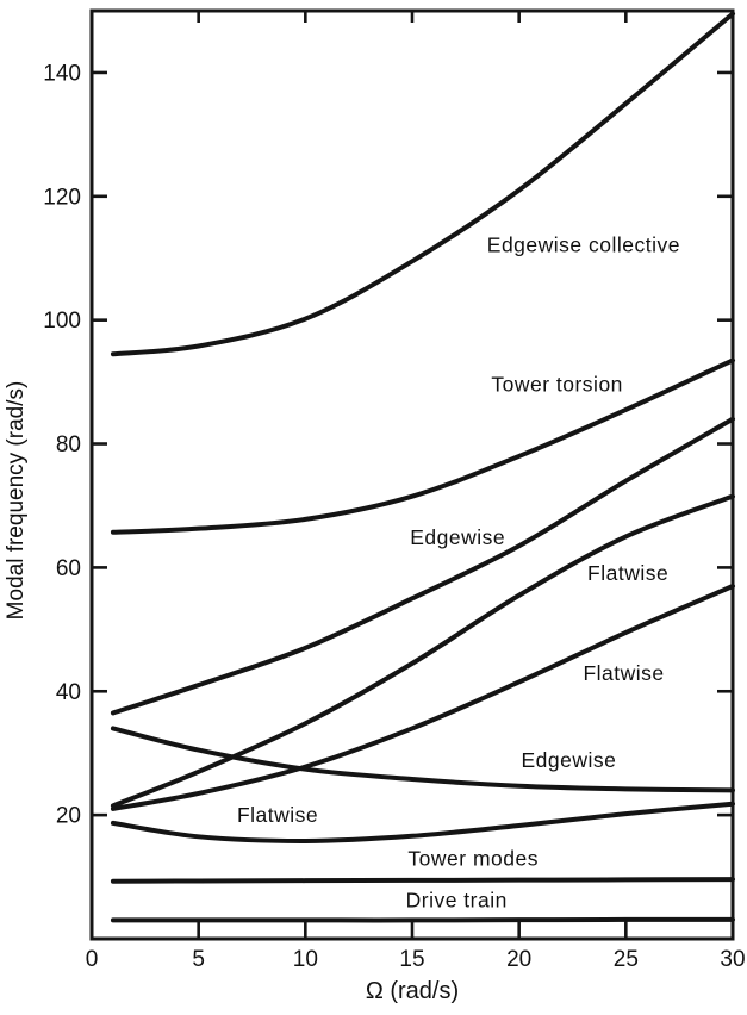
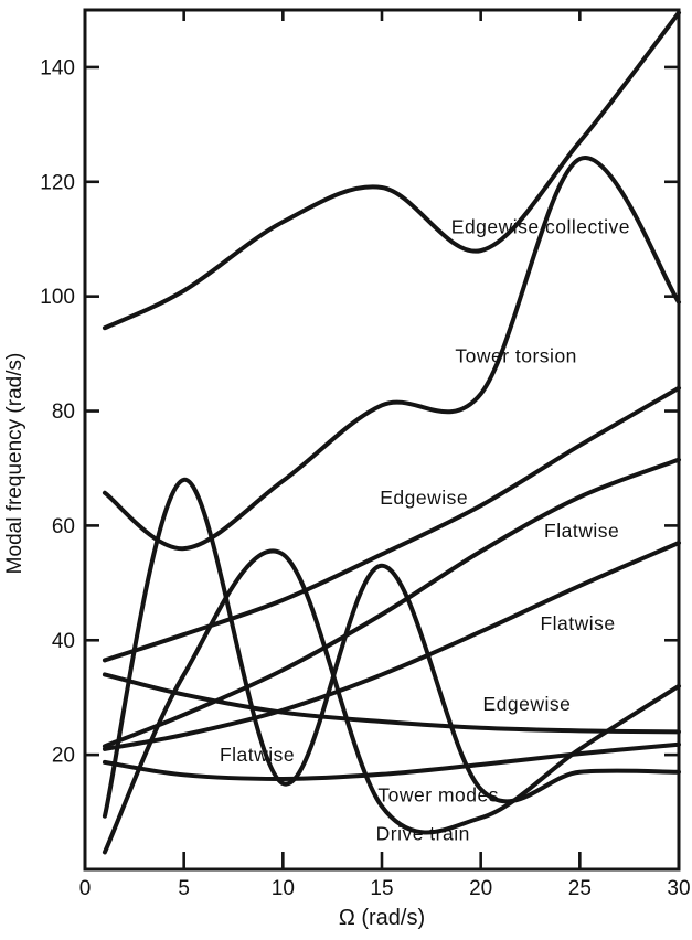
Edgewise collective/5: 96 -> 101
Tower torsion/5: 66 -> 56
Tower modes/5: 9 -> 68
Drive train/5: 3 -> 34
Edgewise collective/10: 100 -> 113
Tower modes/10: 9 -> 15
Drive train/10: 3 -> 55
Edgewise collective/15: 110 -> 119
Tower torsion/15: 72 -> 81
Tower modes/15: 9 -> 53
Drive train/15: 3 -> 11
Edgewise collective/20: 121 -> 108
Tower torsion/20: 78 -> 83
Tower modes/20: 10 -> 14
Drive train/20: 3 -> 9
Edgewise collective/25: 135 -> 127
Tower torsion/25: 86 -> 124
Tower modes/25: 10 -> 17
Drive train/25: 3 -> 21
Tower torsion/30: 94 -> 99
Tower modes/30: 10 -> 17
Drive train/30: 3 -> 32
